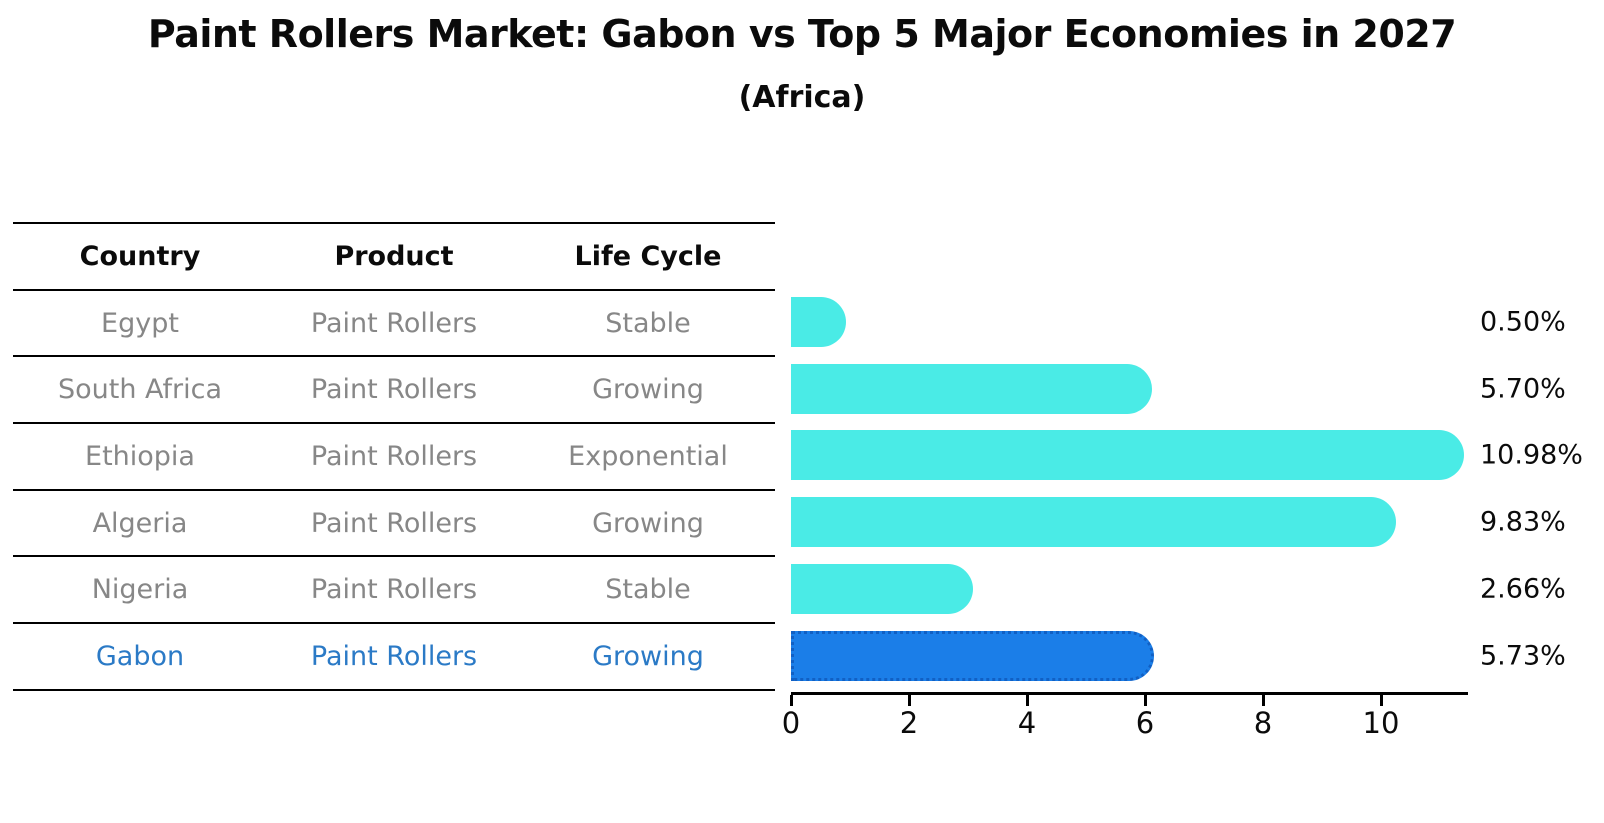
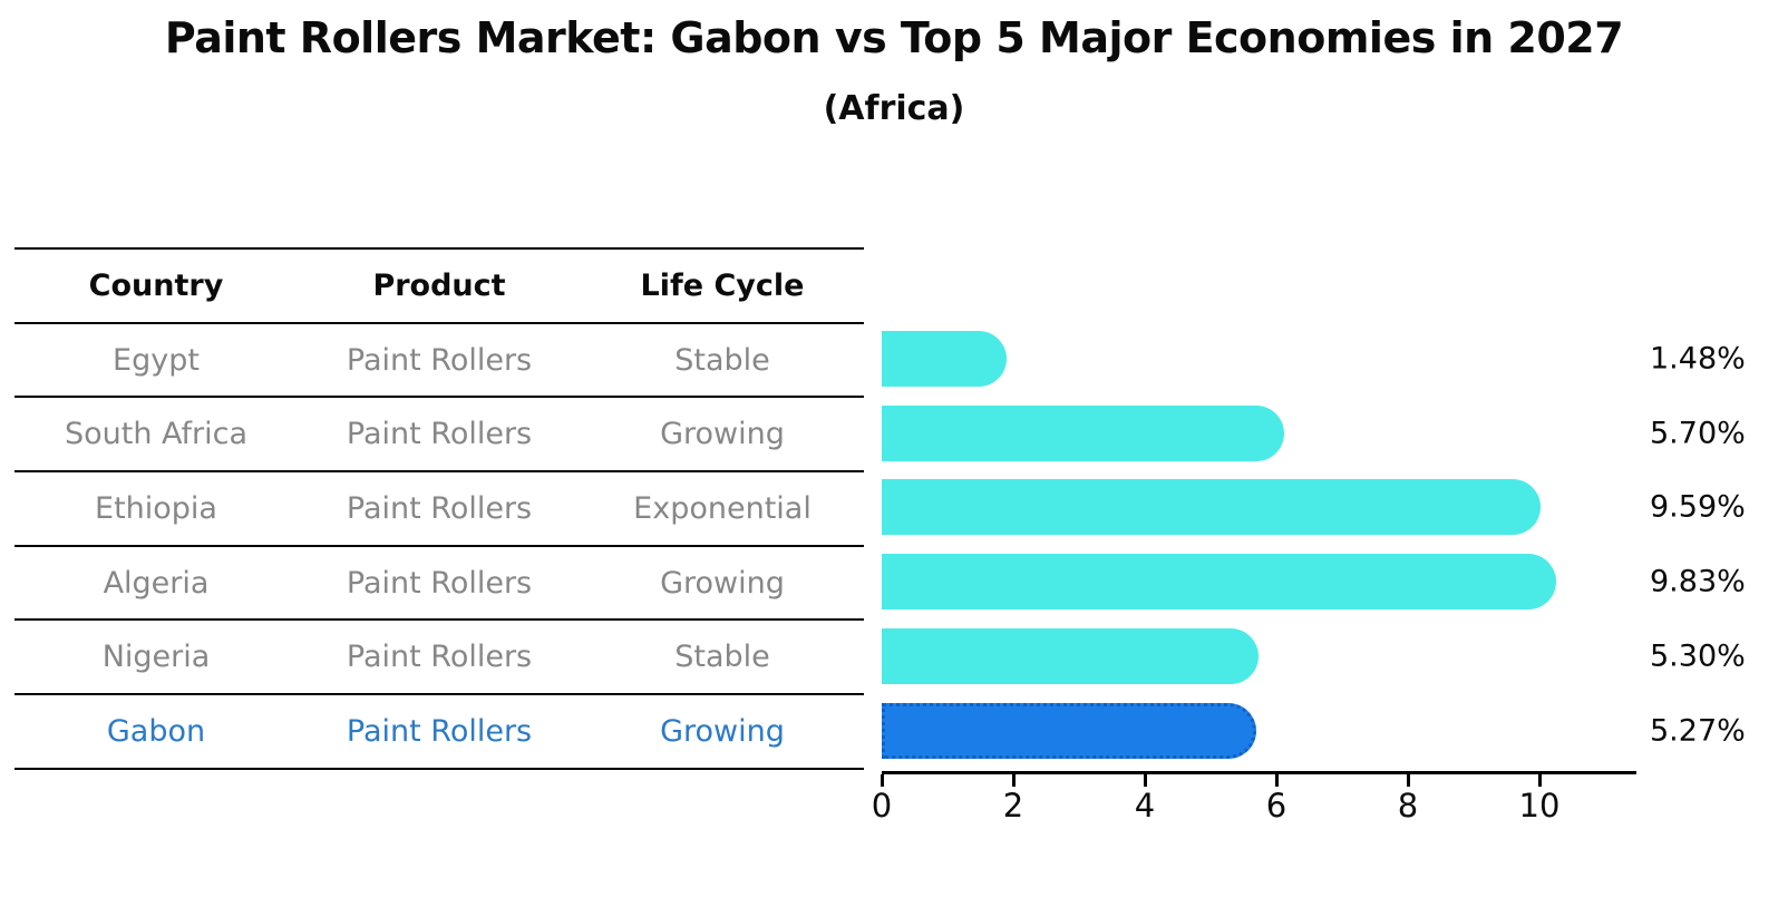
Egypt: 0.50% -> 1.48%
Ethiopia: 10.98% -> 9.59%
Nigeria: 2.66% -> 5.30%
Gabon: 5.73% -> 5.27%
